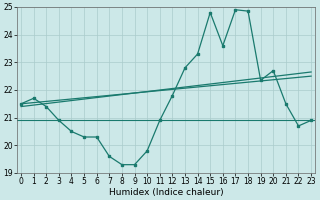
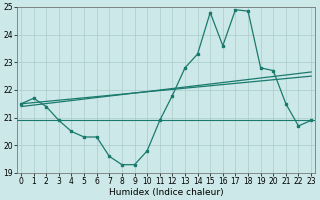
19: 22.35 -> 22.80
